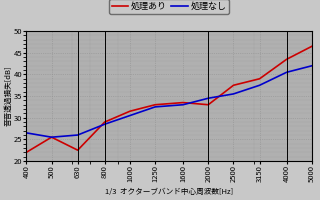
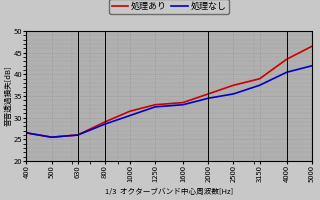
処理あり/400: 22.0 -> 26.5
処理あり/630: 22.5 -> 26.0
処理あり/2000: 33.0 -> 35.5
